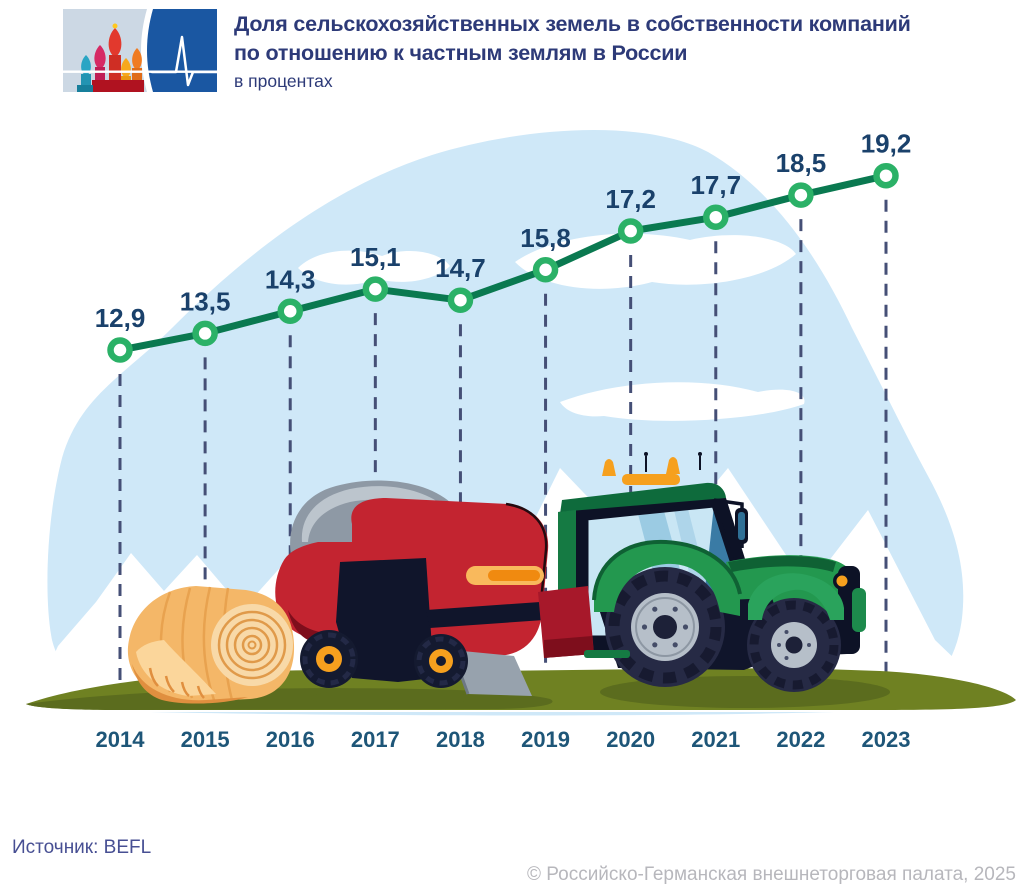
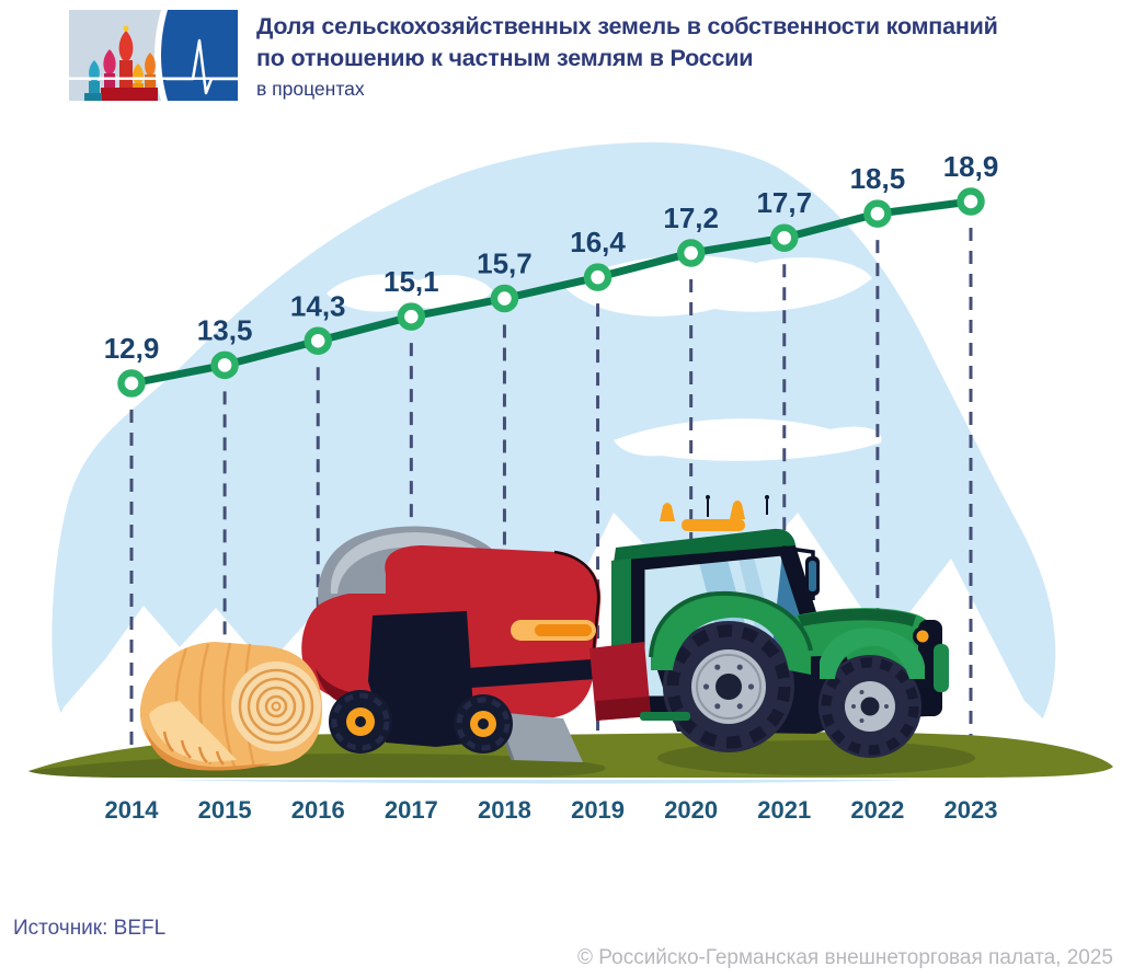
2018: 14,7 -> 15,7
2019: 15,8 -> 16,4
2023: 19,2 -> 18,9
